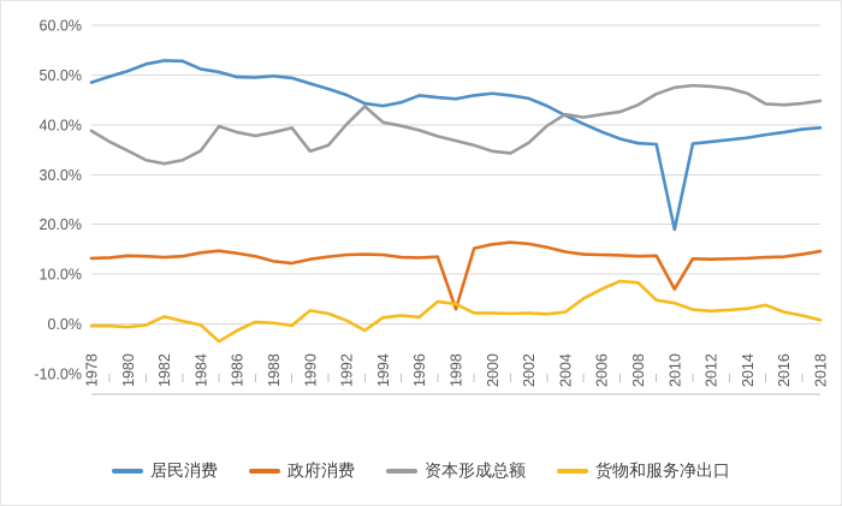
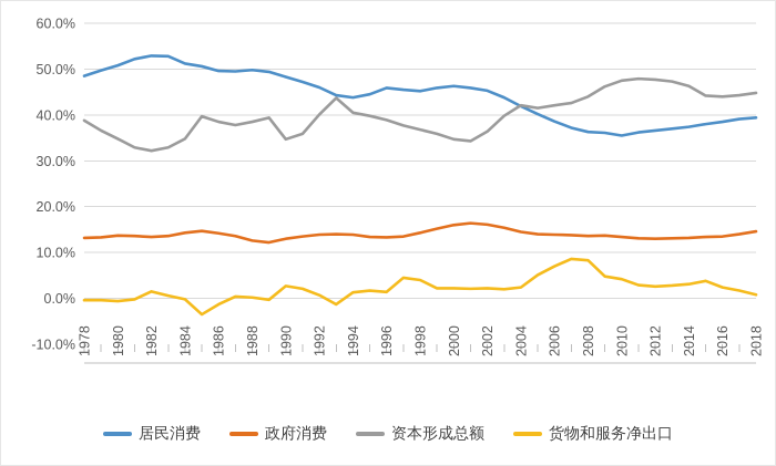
政府消费/1998: 3% -> 14%
居民消费/2010: 19% -> 35%
政府消费/2010: 7% -> 13%
